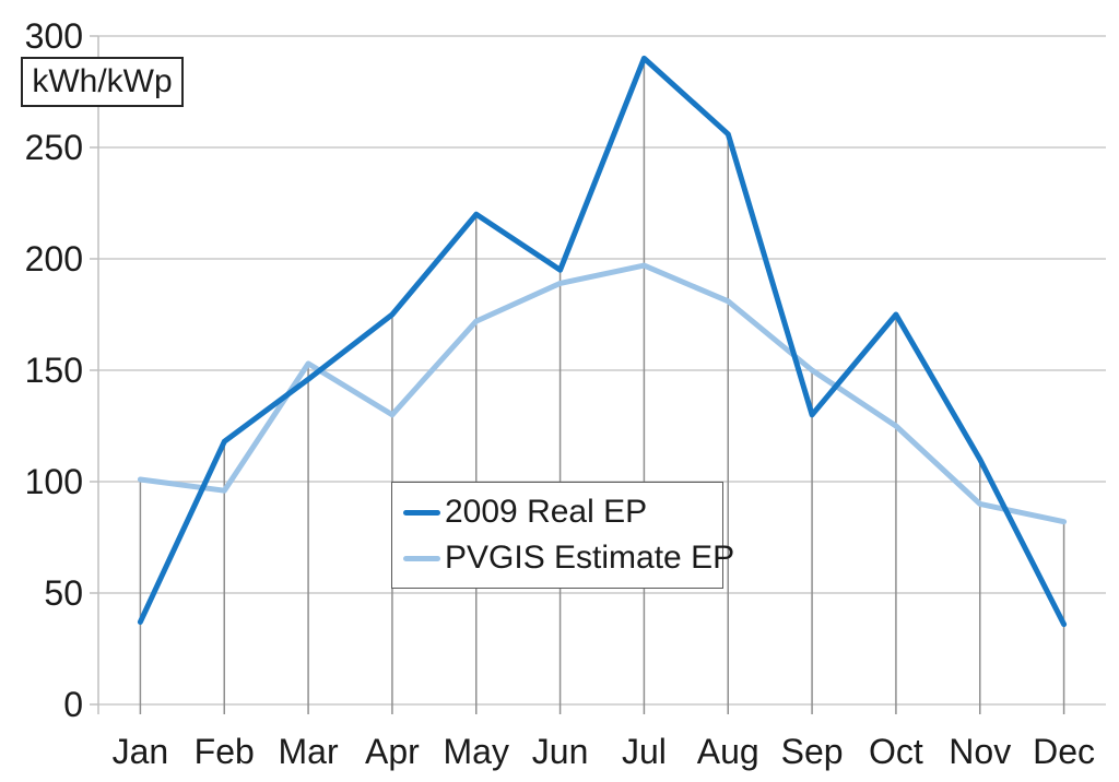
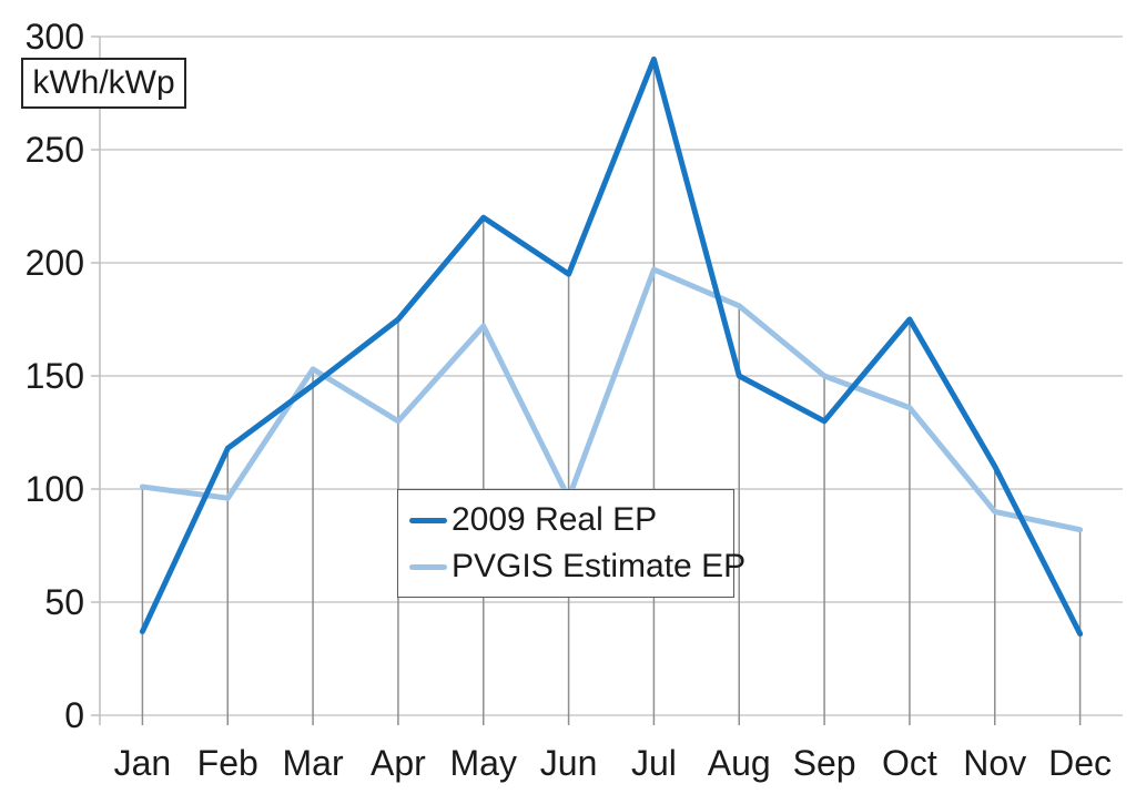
PVGIS Estimate EP/Jun: 189 -> 96
2009 Real EP/Aug: 256 -> 150
PVGIS Estimate EP/Oct: 125 -> 136
